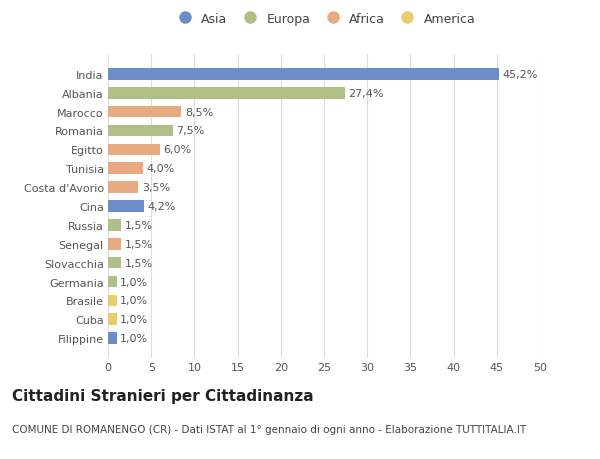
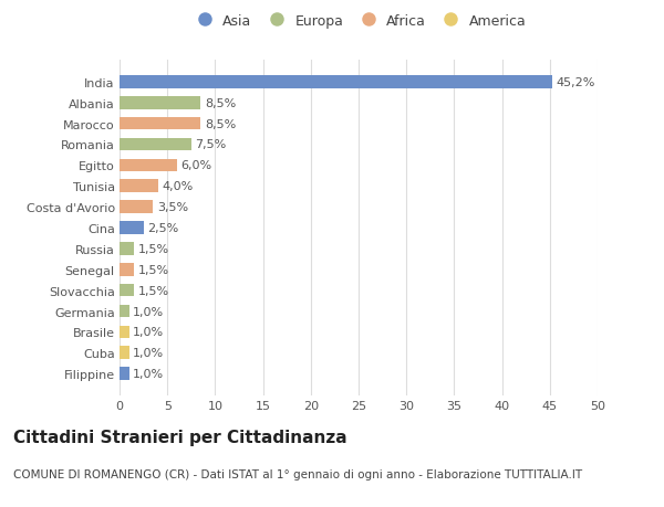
Albania: 27,4% -> 8,5%
Cina: 4,2% -> 2,5%
